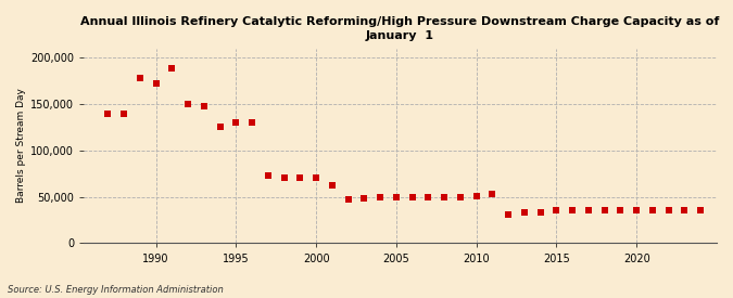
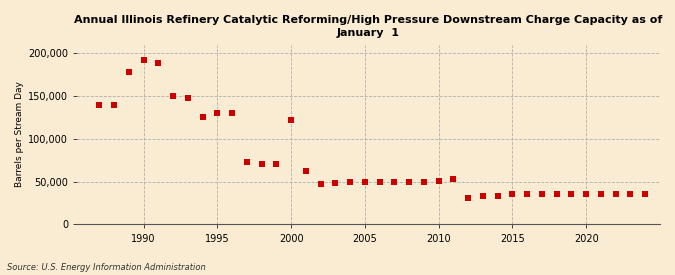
1990: 172,000 -> 192,000
2000: 71,000 -> 122,000
